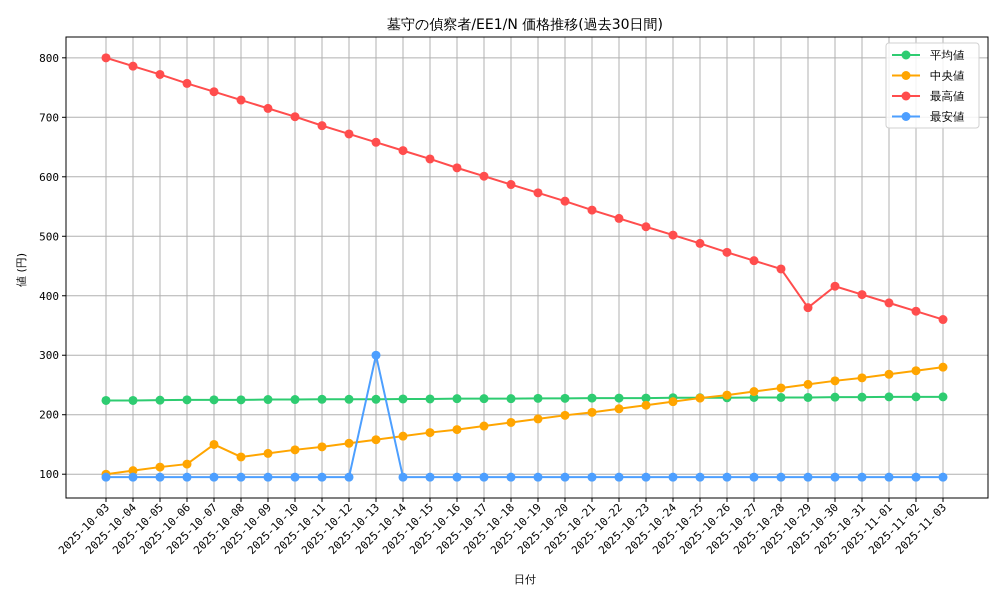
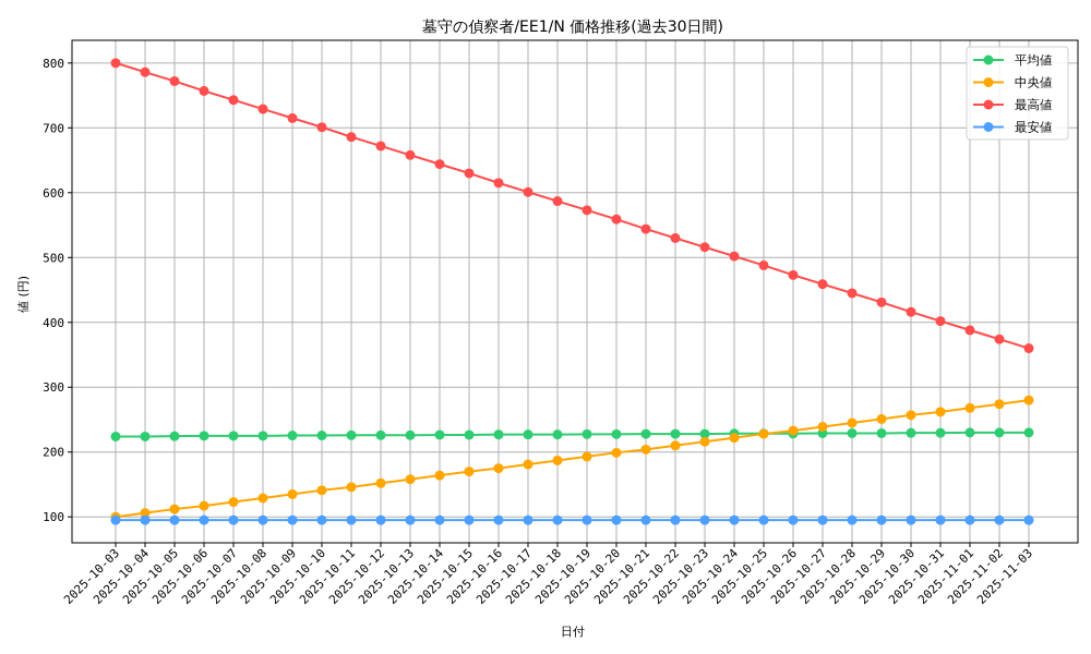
中央値/2025-10-07: 150 -> 120
最安値/2025-10-13: 300 -> 100
最高値/2025-10-29: 380 -> 430
